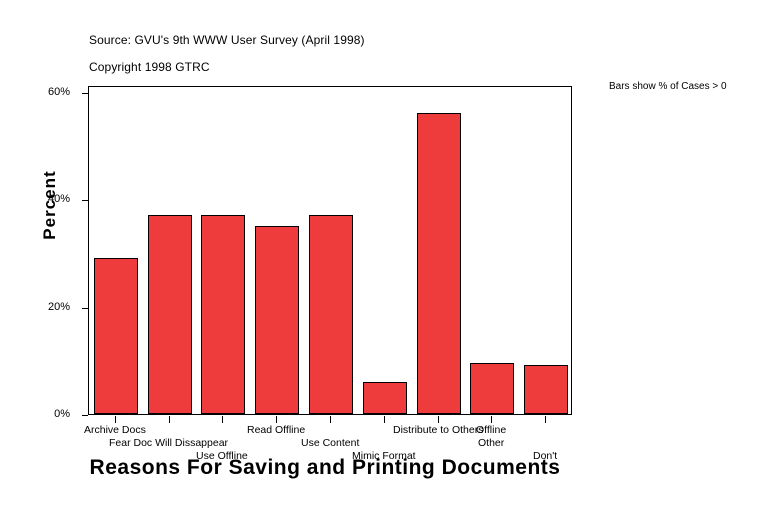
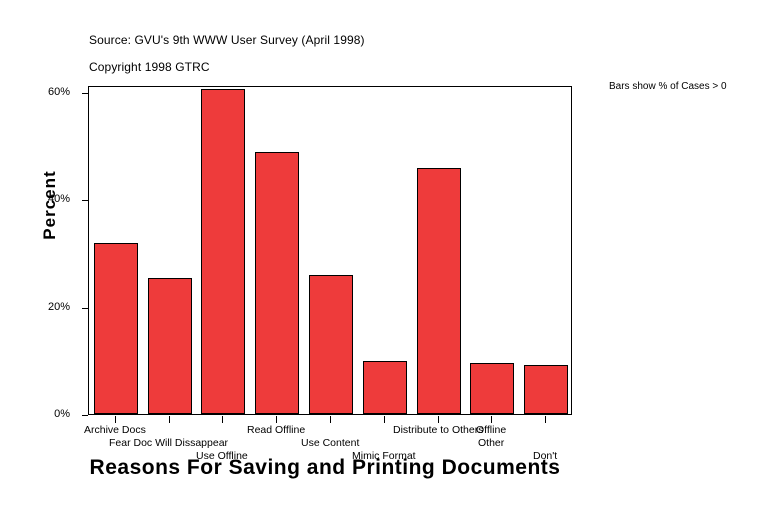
Archive Docs: 29% -> 32%
Fear Doc Will Dissappear: 37% -> 25%
Use Offline: 37% -> 61%
Read Offline: 35% -> 49%
Use Content: 37% -> 26%
Mimic Format: 6% -> 10%
Distribute to Others: 56% -> 46%
